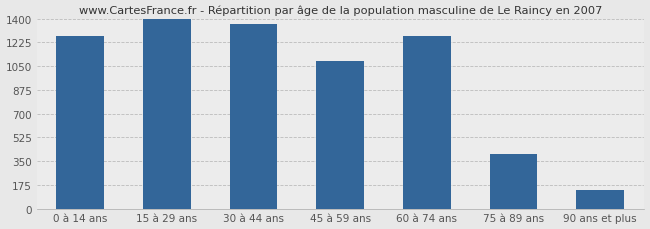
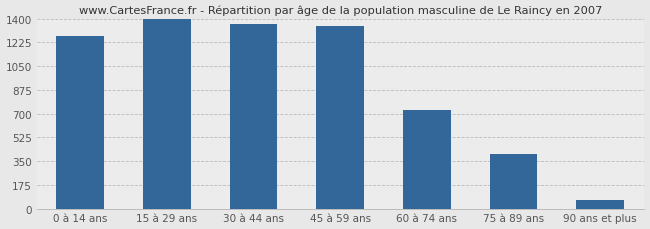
45 à 59 ans: 1090 -> 1340
60 à 74 ans: 1270 -> 730
90 ans et plus: 140 -> 60
